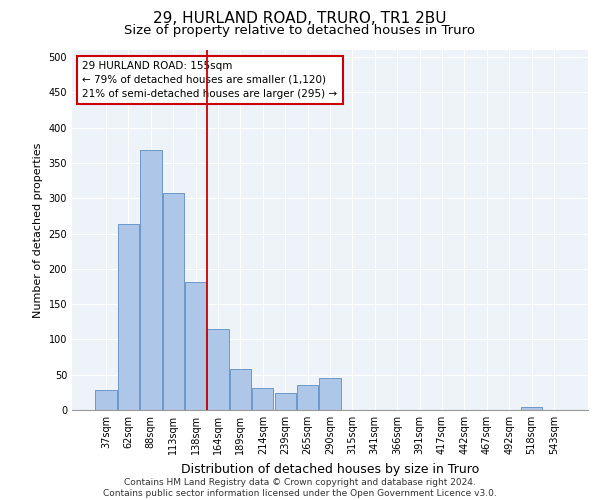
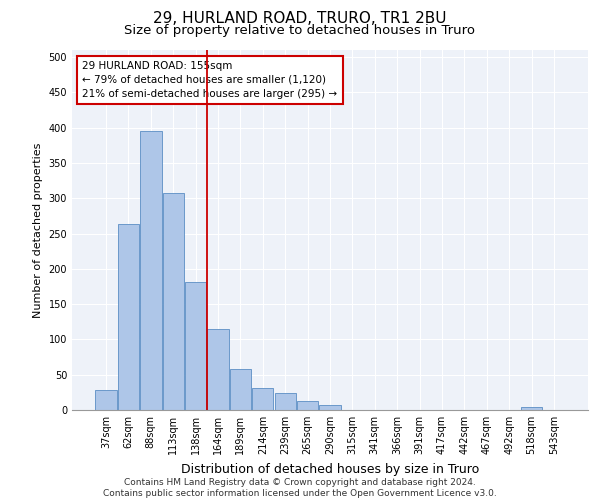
88sqm: 368 -> 395
265sqm: 36 -> 13
290sqm: 46 -> 7
